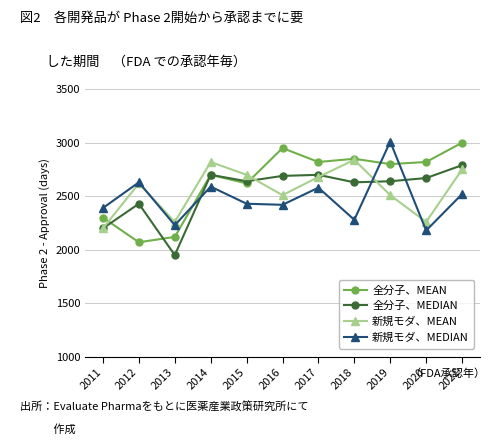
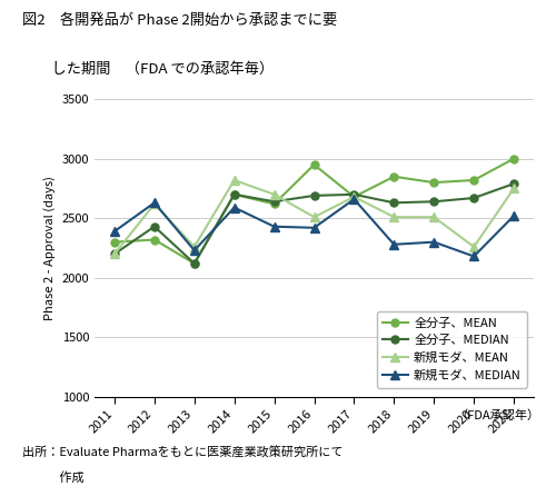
全分子、MEAN/2012: 2070 -> 2320
全分子、MEDIAN/2013: 1950 -> 2120
全分子、MEAN/2017: 2820 -> 2680
新規モダ、MEDIAN/2017: 2580 -> 2660
新規モダ、MEAN/2018: 2840 -> 2510
新規モダ、MEDIAN/2019: 3010 -> 2300
